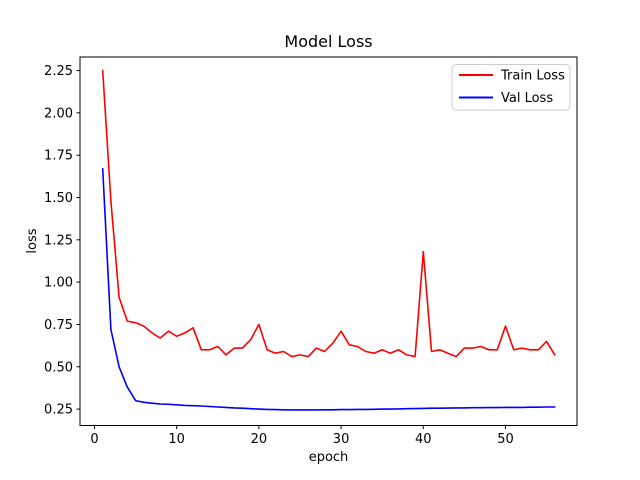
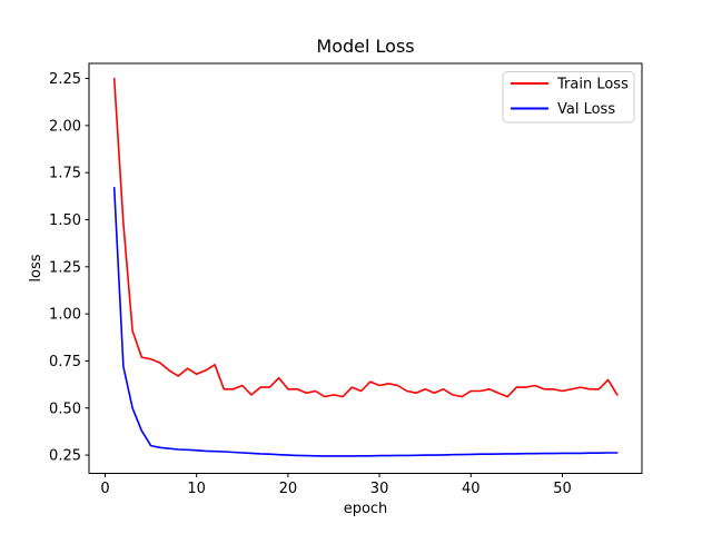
Train Loss/20: 0.75 -> 0.60
Train Loss/30: 0.71 -> 0.62
Train Loss/40: 1.18 -> 0.59
Train Loss/50: 0.74 -> 0.59
